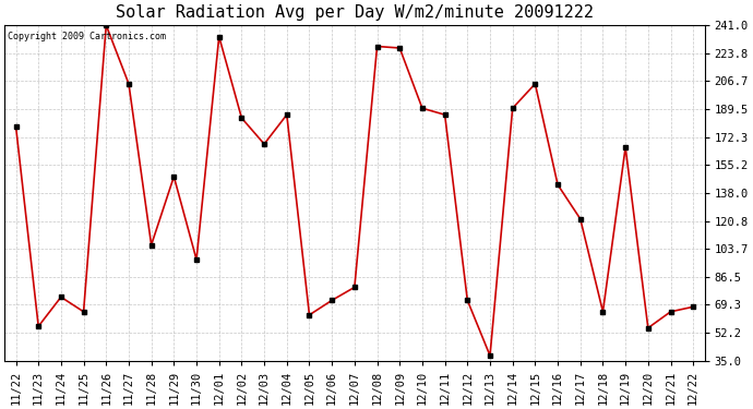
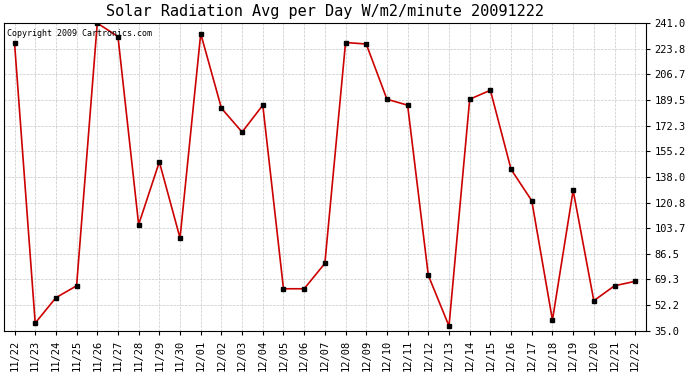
11/22: 179 -> 228
11/23: 56 -> 40
11/24: 74 -> 57
11/27: 205 -> 232
12/06: 72 -> 63
12/15: 205 -> 196
12/18: 65 -> 42
12/19: 166 -> 129
